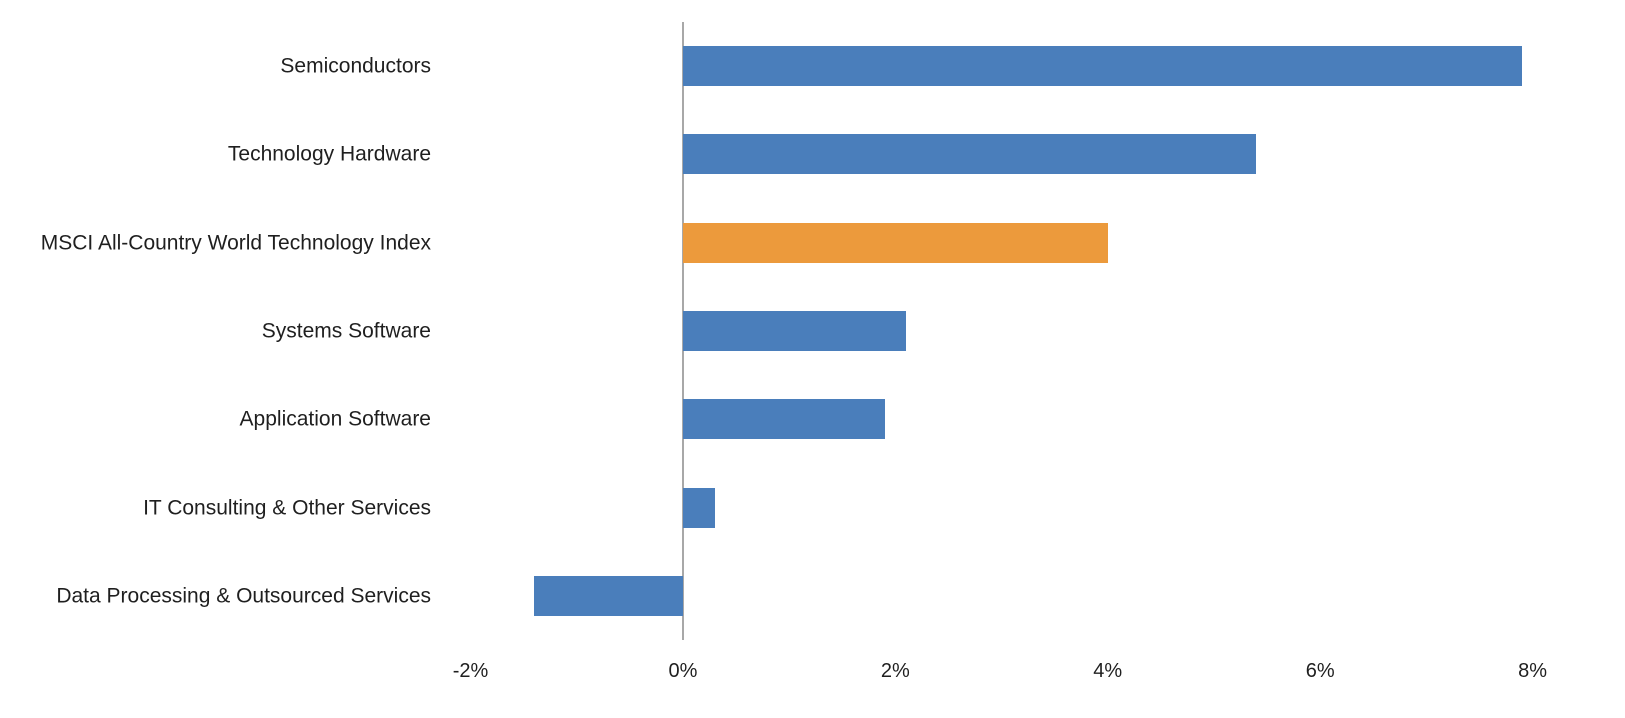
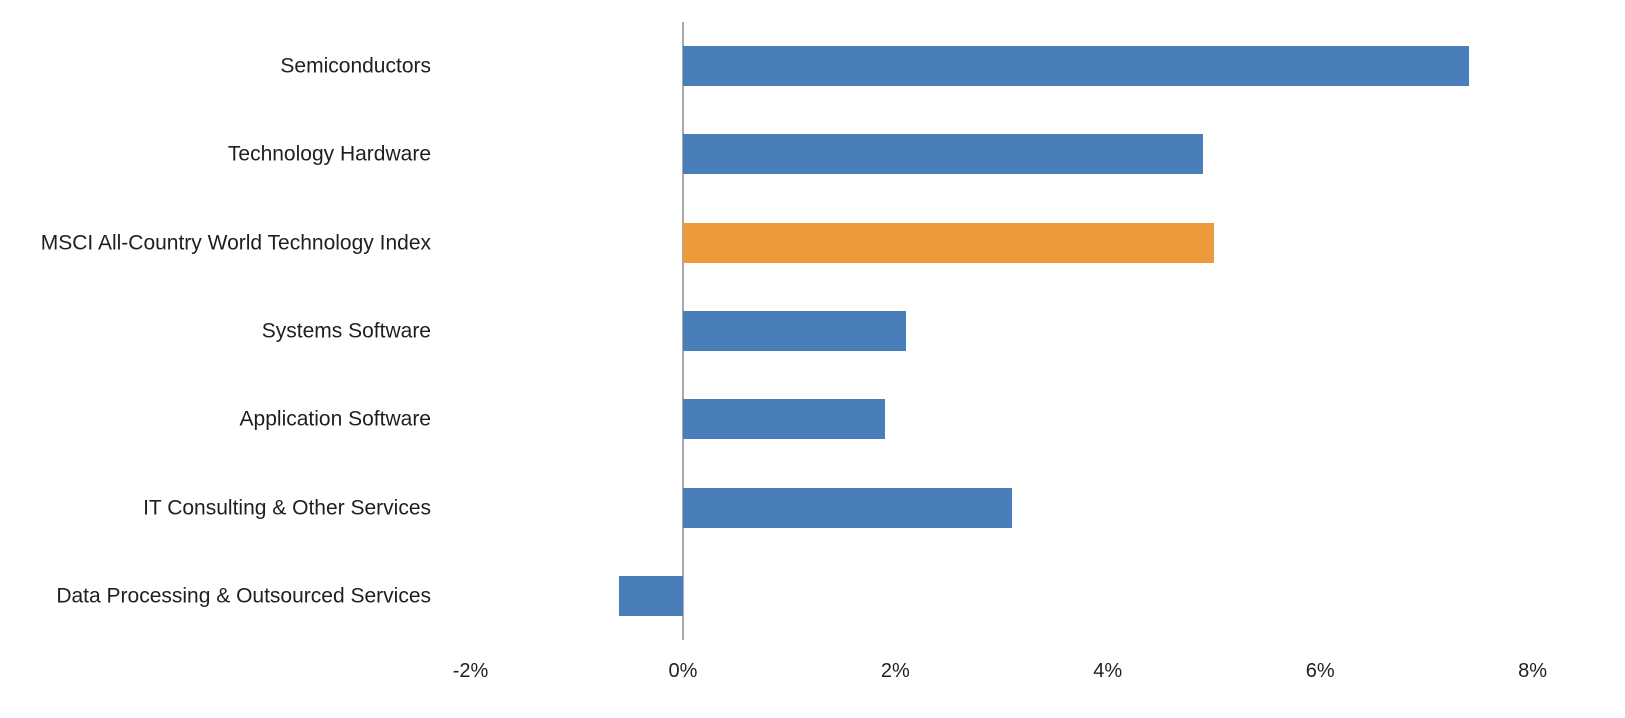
Semiconductors: 7.9% -> 7.4%
Technology Hardware: 5.4% -> 4.9%
MSCI All-Country World Technology Index: 4.0% -> 5.0%
IT Consulting & Other Services: 0.3% -> 3.1%
Data Processing & Outsourced Services: -1.4% -> -0.6%
